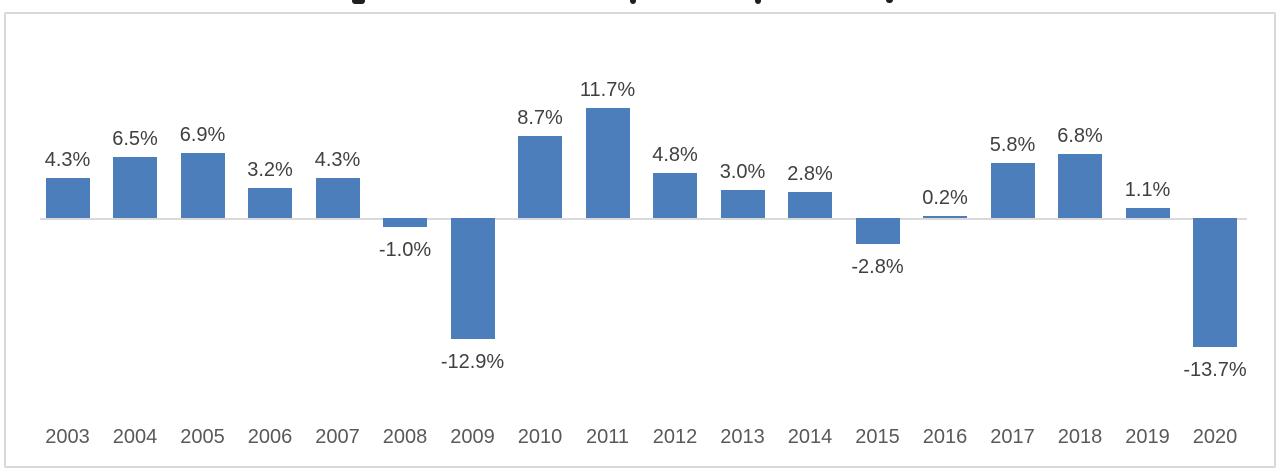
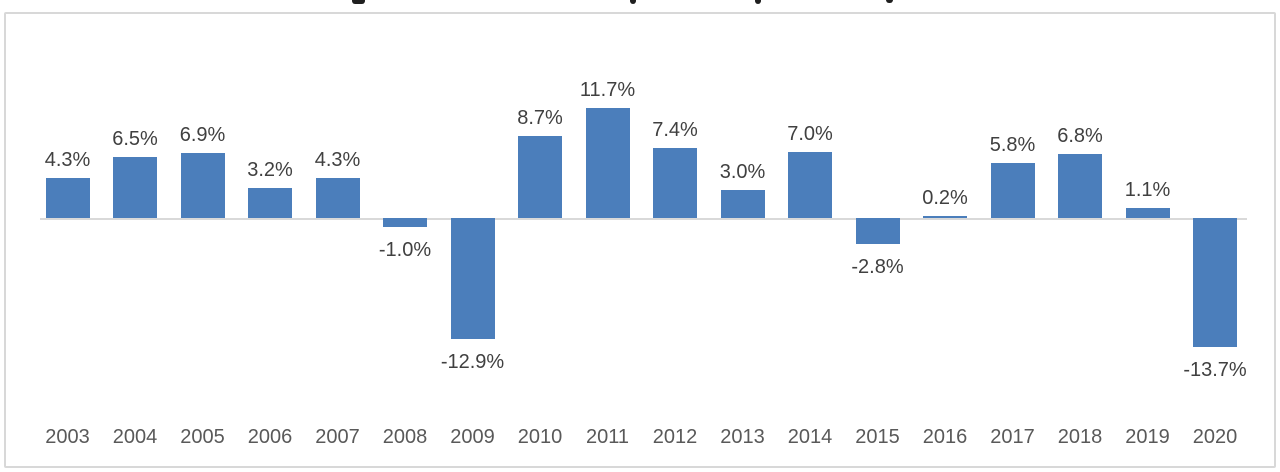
2012: 4.8% -> 7.4%
2014: 2.8% -> 7.0%
